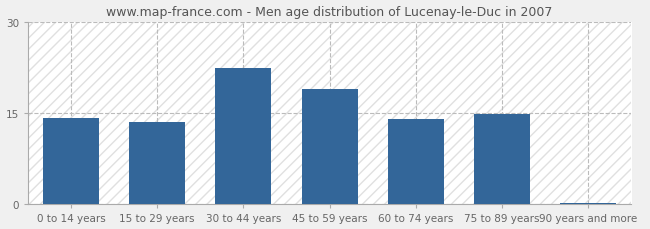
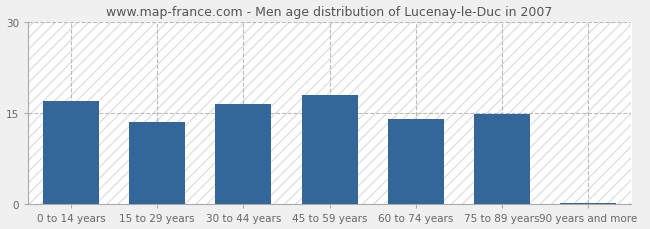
0 to 14 years: 14.2 -> 17.0
30 to 44 years: 22.4 -> 16.5
45 to 59 years: 19.0 -> 18.0
